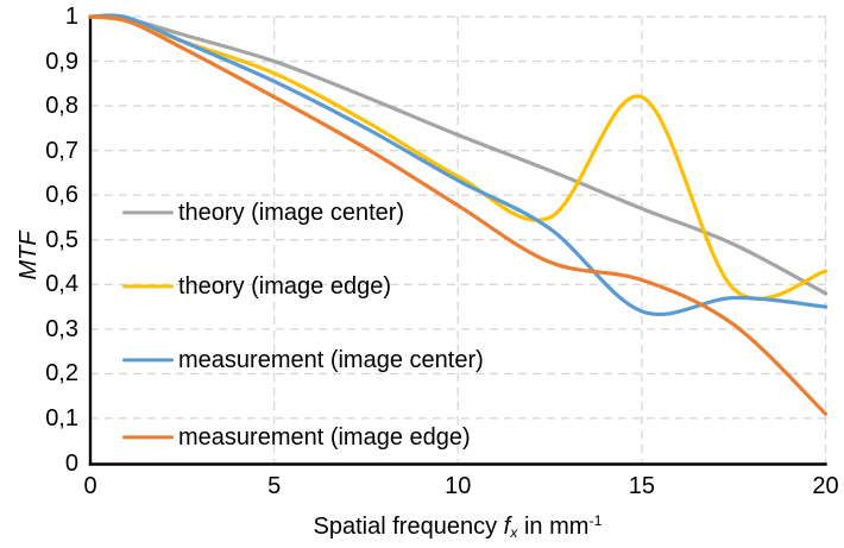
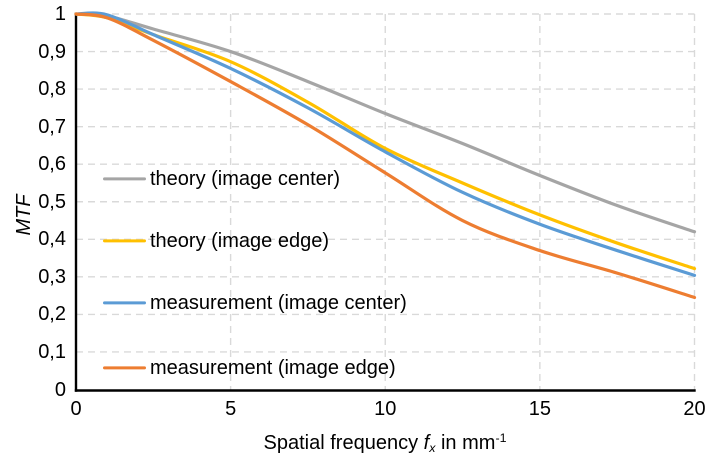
theory (image edge)/15: 0,82 -> 0,47
measurement (image center)/15: 0,34 -> 0,44
measurement (image edge)/15: 0,41 -> 0,37
theory (image center)/20: 0,38 -> 0,42
theory (image edge)/20: 0,43 -> 0,32
measurement (image center)/20: 0,35 -> 0,30
measurement (image edge)/20: 0,11 -> 0,24
